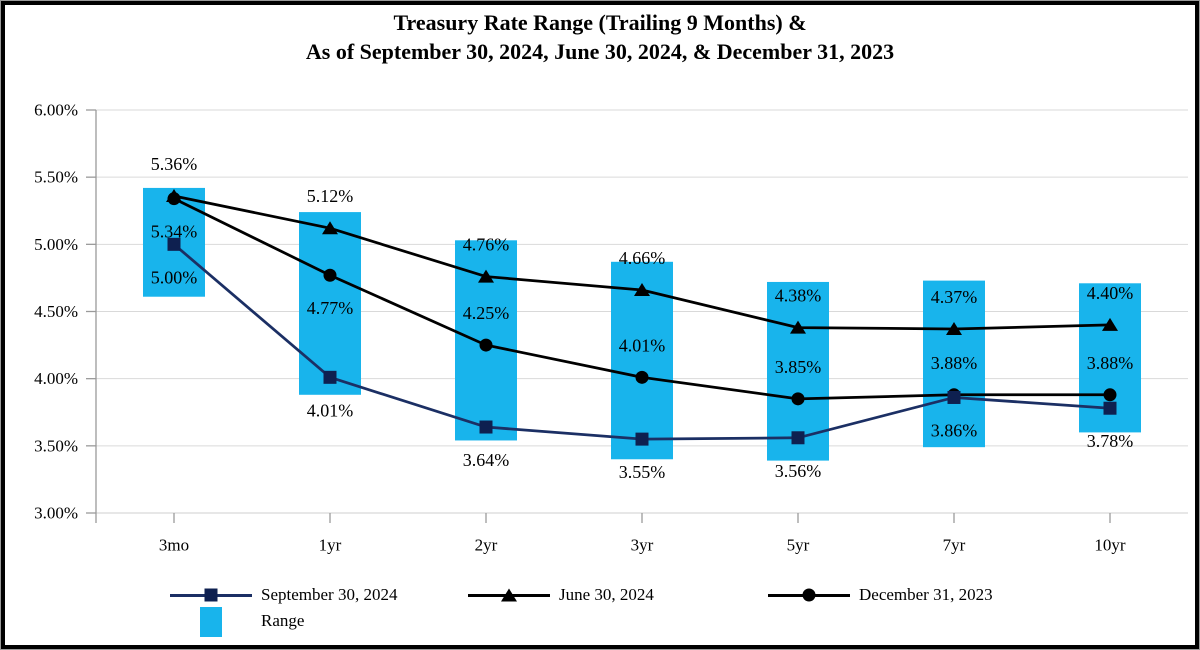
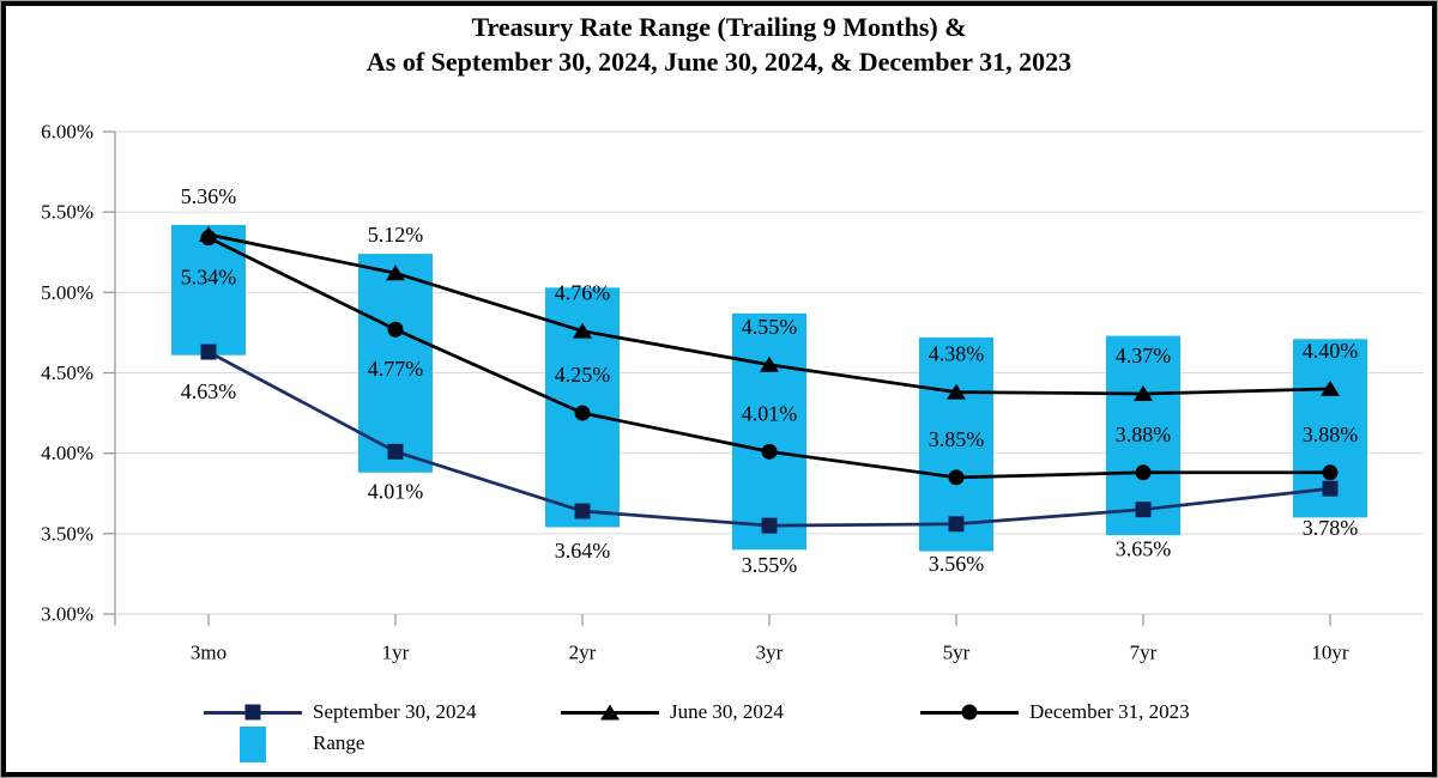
September 30, 2024/3mo: 5.00% -> 4.63%
June 30, 2024/3yr: 4.66% -> 4.55%
September 30, 2024/7yr: 3.86% -> 3.65%
